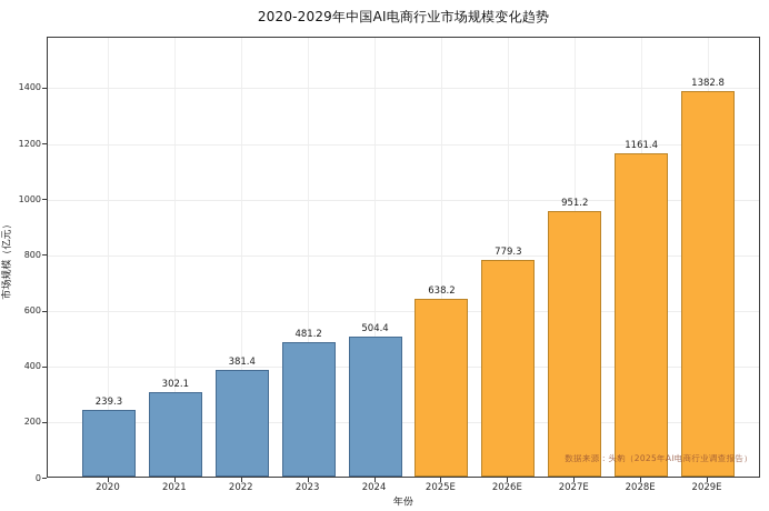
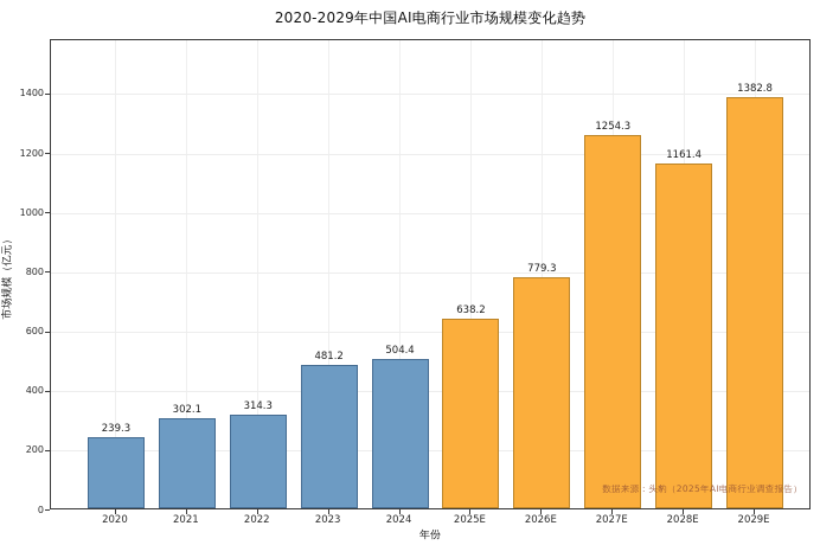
2022: 381.4 -> 314.3
2027E: 951.2 -> 1254.3
